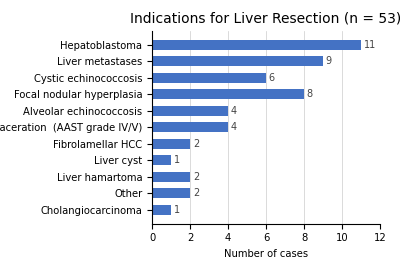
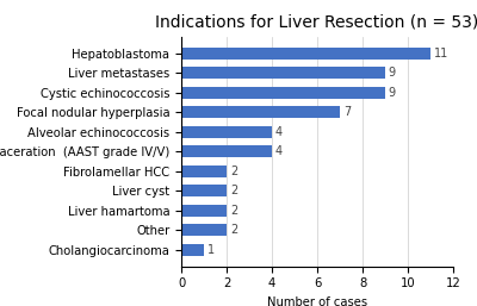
Cystic echinococcosis: 6 -> 9
Focal nodular hyperplasia: 8 -> 7
Liver cyst: 1 -> 2
